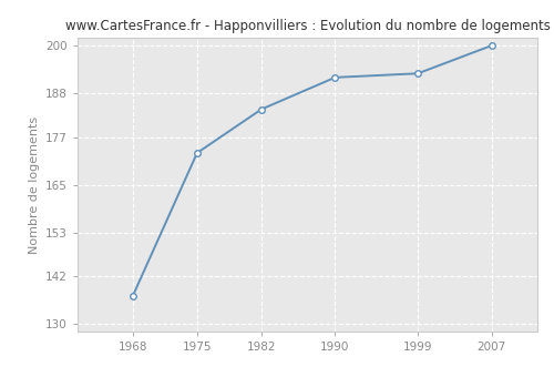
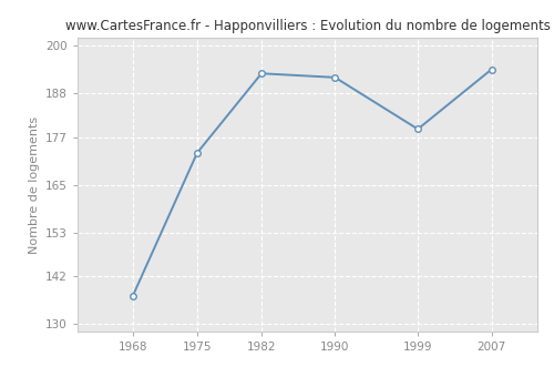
1982: 184 -> 193
1999: 193 -> 179
2007: 200 -> 194
